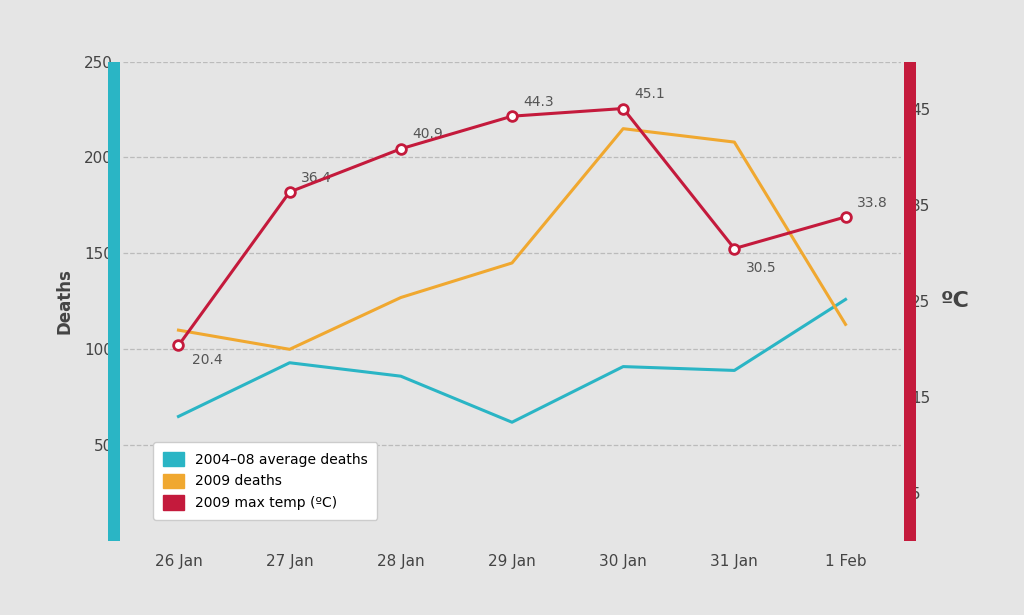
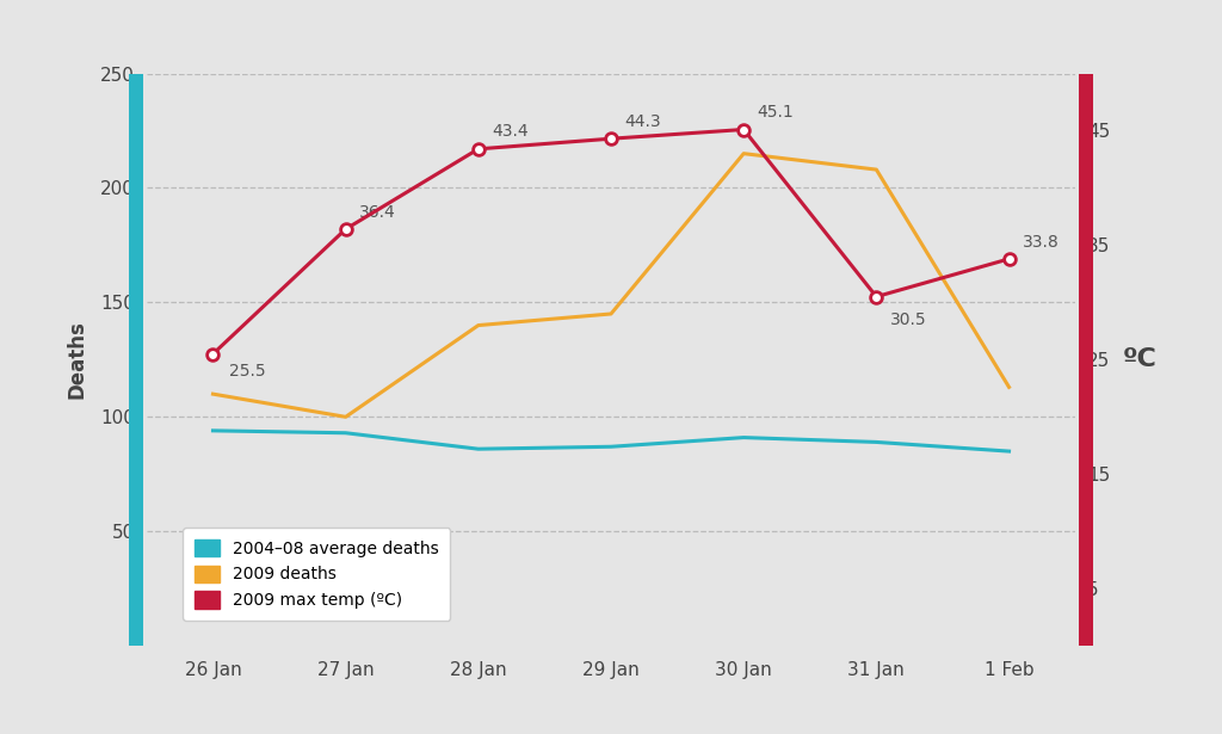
2004–08 average deaths/26 Jan: 65 -> 94
2009 max temp (ºC)/26 Jan: 20.4 -> 25.5
2009 deaths/28 Jan: 127 -> 140
2009 max temp (ºC)/28 Jan: 40.9 -> 43.4
2004–08 average deaths/29 Jan: 62 -> 87
2004–08 average deaths/1 Feb: 126 -> 85
